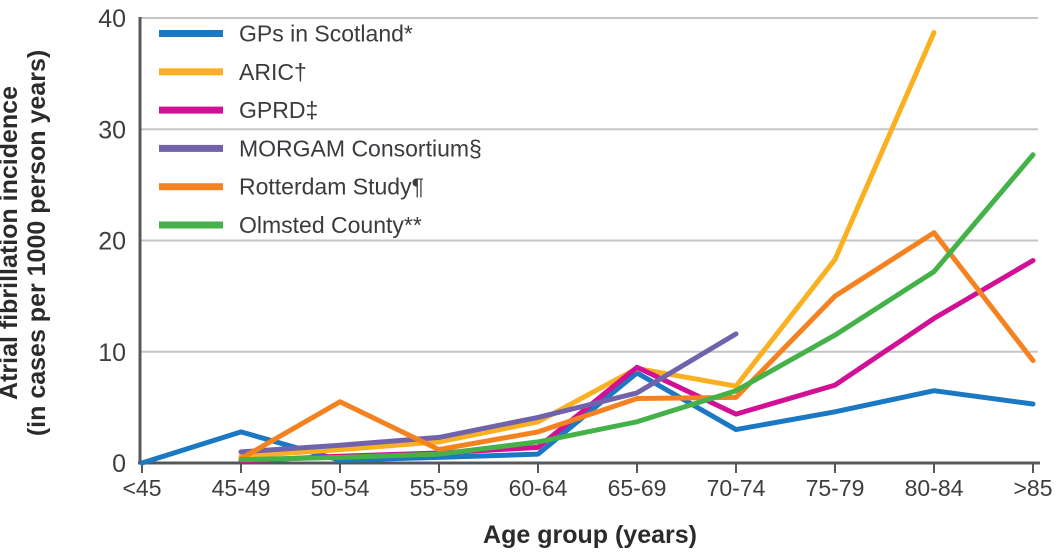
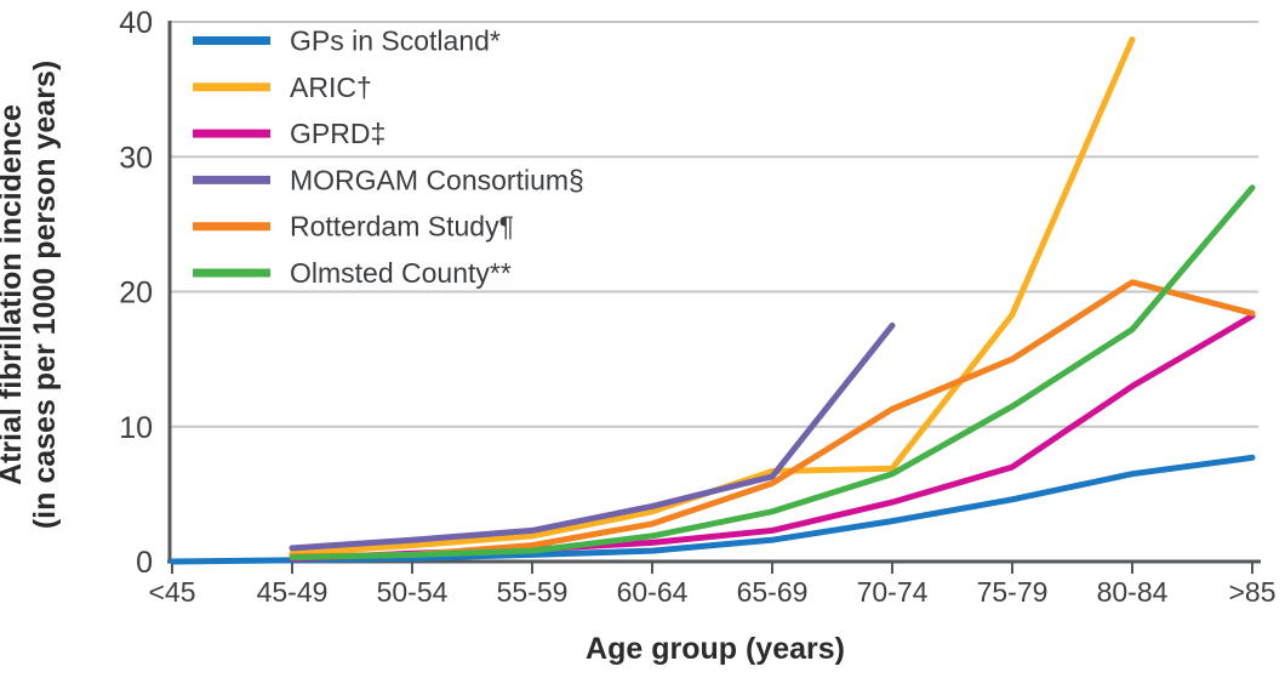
GPs in Scotland*/45-49: 2.8 -> 0.1
Rotterdam Study¶/50-54: 5.5 -> 0.5
GPs in Scotland*/65-69: 8.1 -> 1.6
ARIC†/65-69: 8.5 -> 6.7
GPRD‡/65-69: 8.6 -> 2.3
MORGAM Consortium§/70-74: 11.6 -> 17.5
Rotterdam Study¶/70-74: 5.9 -> 11.3
GPs in Scotland*/>85: 5.3 -> 7.7
Rotterdam Study¶/>85: 9.2 -> 18.4
